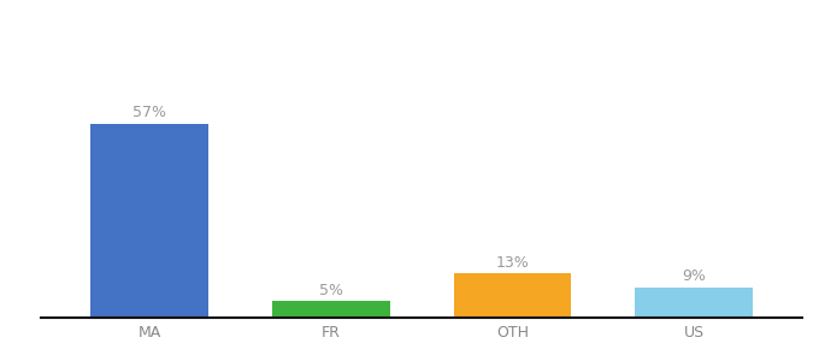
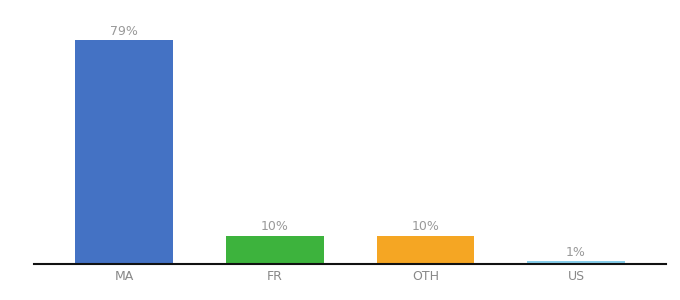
MA: 57% -> 79%
FR: 5% -> 10%
OTH: 13% -> 10%
US: 9% -> 1%
